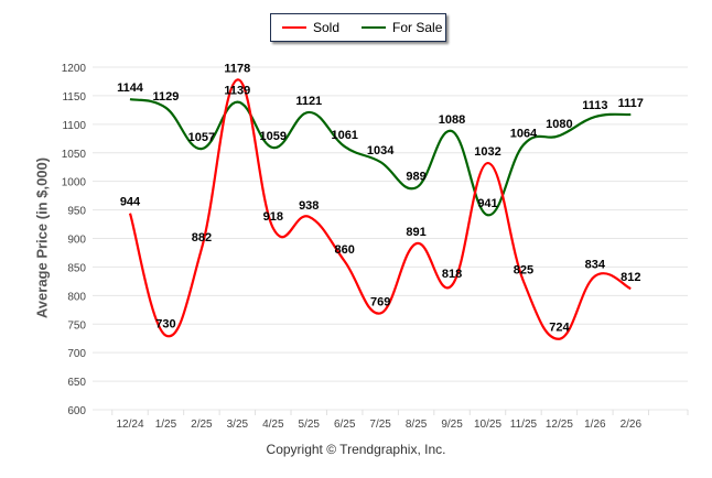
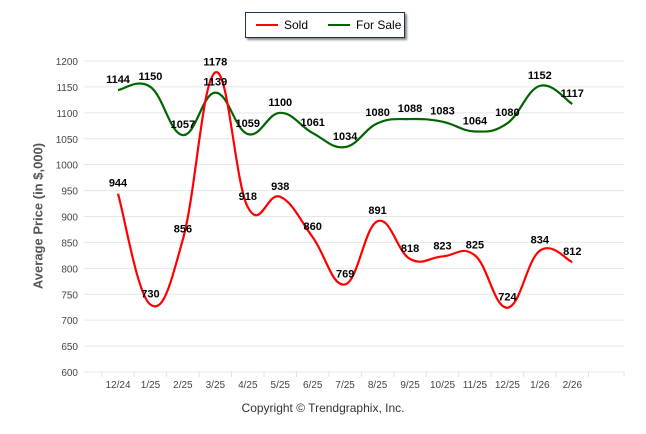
For Sale/1/25: 1129 -> 1150
Sold/2/25: 882 -> 856
For Sale/5/25: 1121 -> 1100
For Sale/8/25: 989 -> 1080
Sold/10/25: 1032 -> 823
For Sale/10/25: 941 -> 1083
For Sale/1/26: 1113 -> 1152
